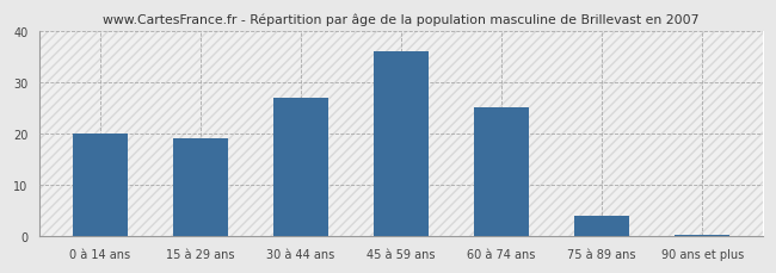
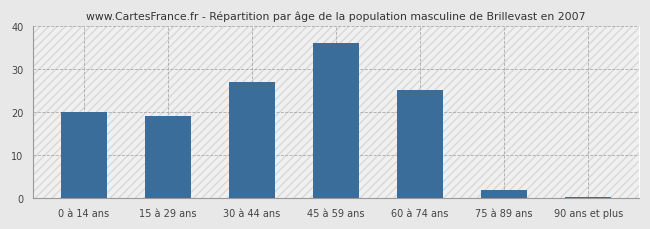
75 à 89 ans: 4.0 -> 2.0
